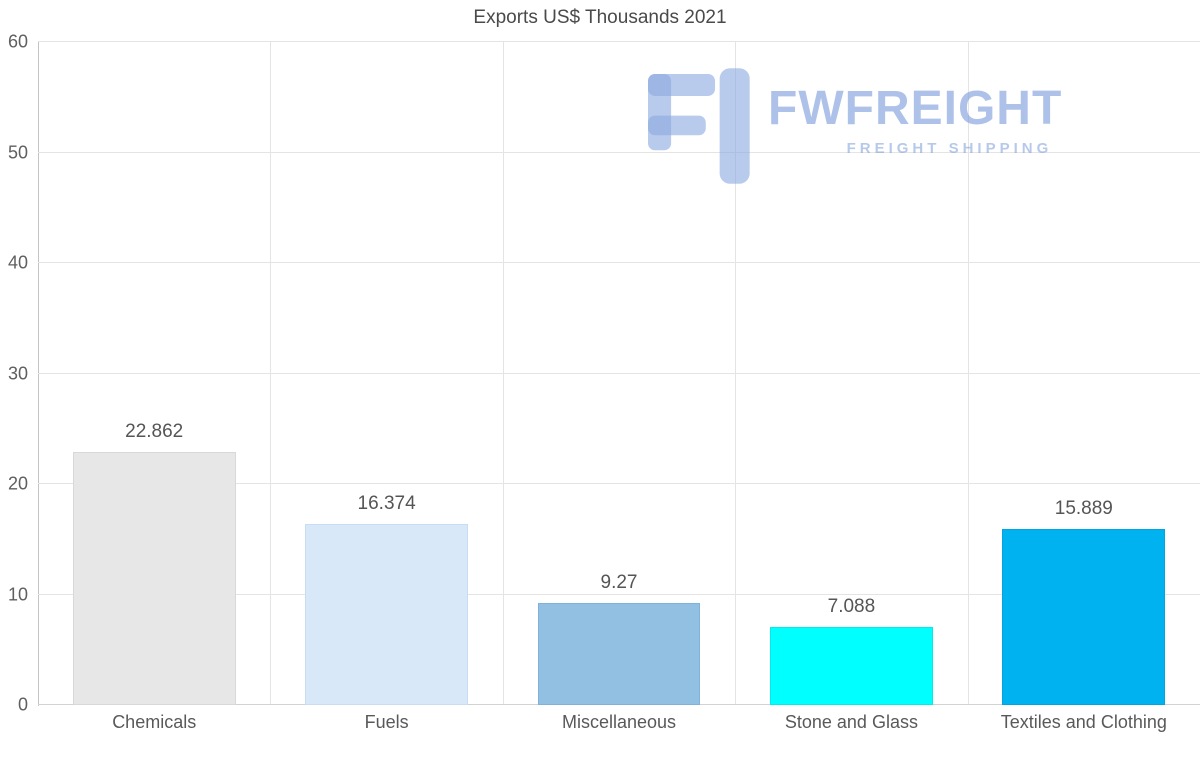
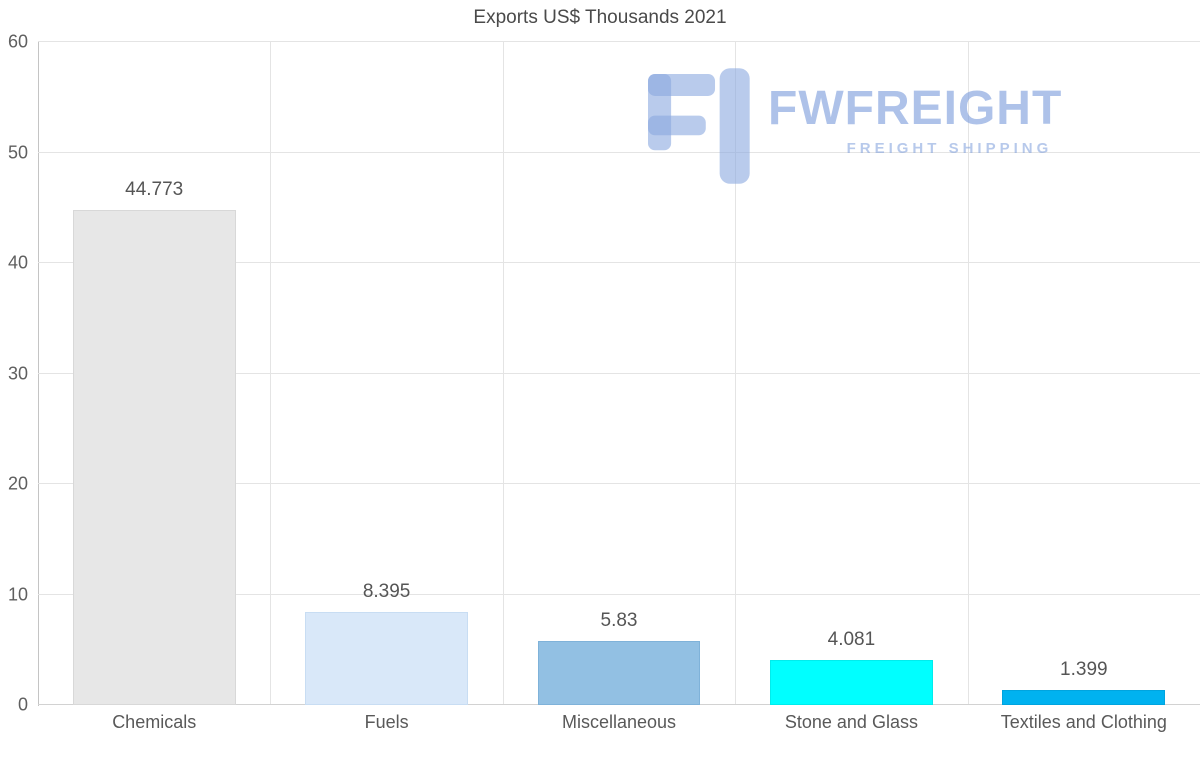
Chemicals: 22.862 -> 44.773
Fuels: 16.374 -> 8.395
Miscellaneous: 9.27 -> 5.83
Stone and Glass: 7.088 -> 4.081
Textiles and Clothing: 15.889 -> 1.399
